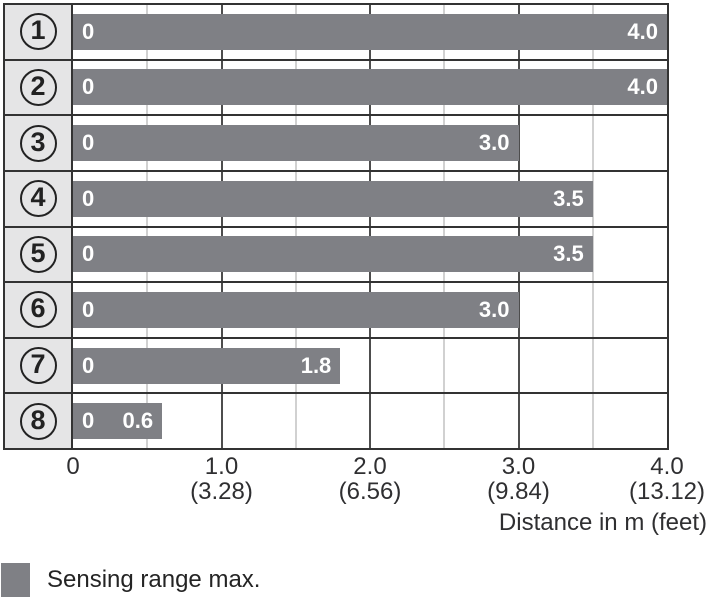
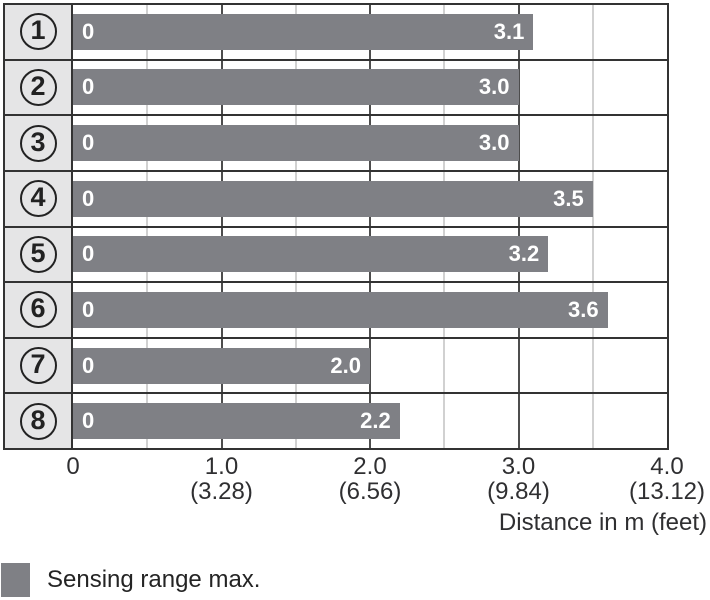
1: 4.0 -> 3.1
2: 4.0 -> 3.0
5: 3.5 -> 3.2
6: 3.0 -> 3.6
7: 1.8 -> 2.0
8: 0.6 -> 2.2
